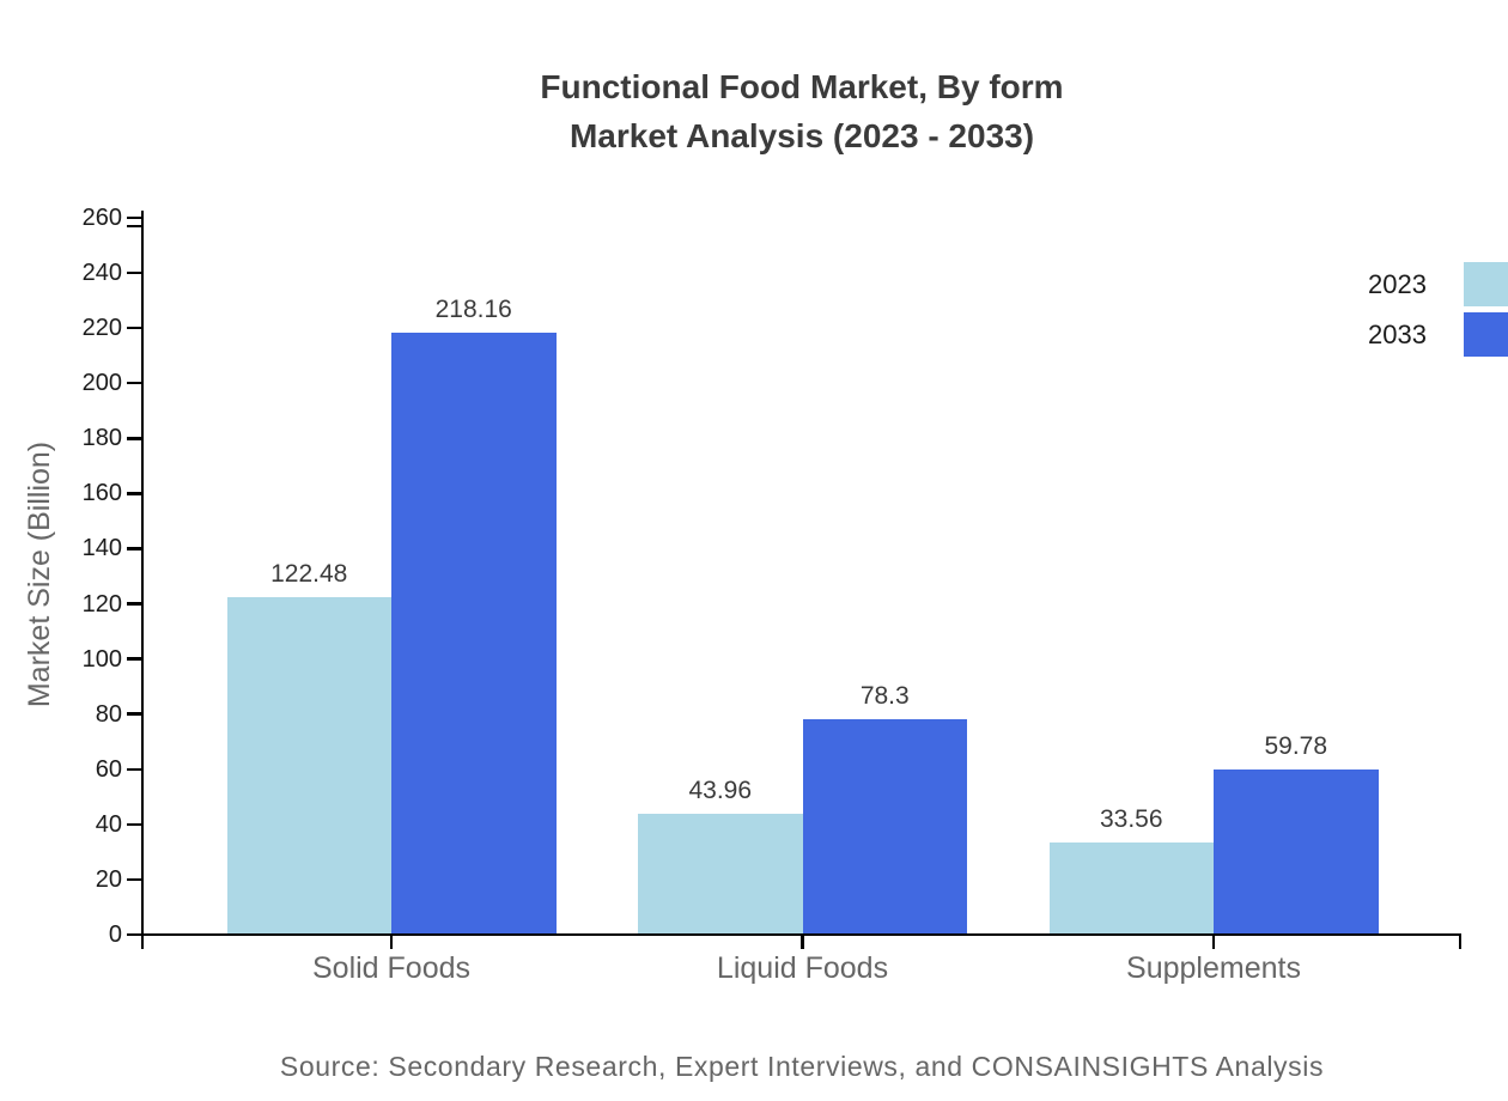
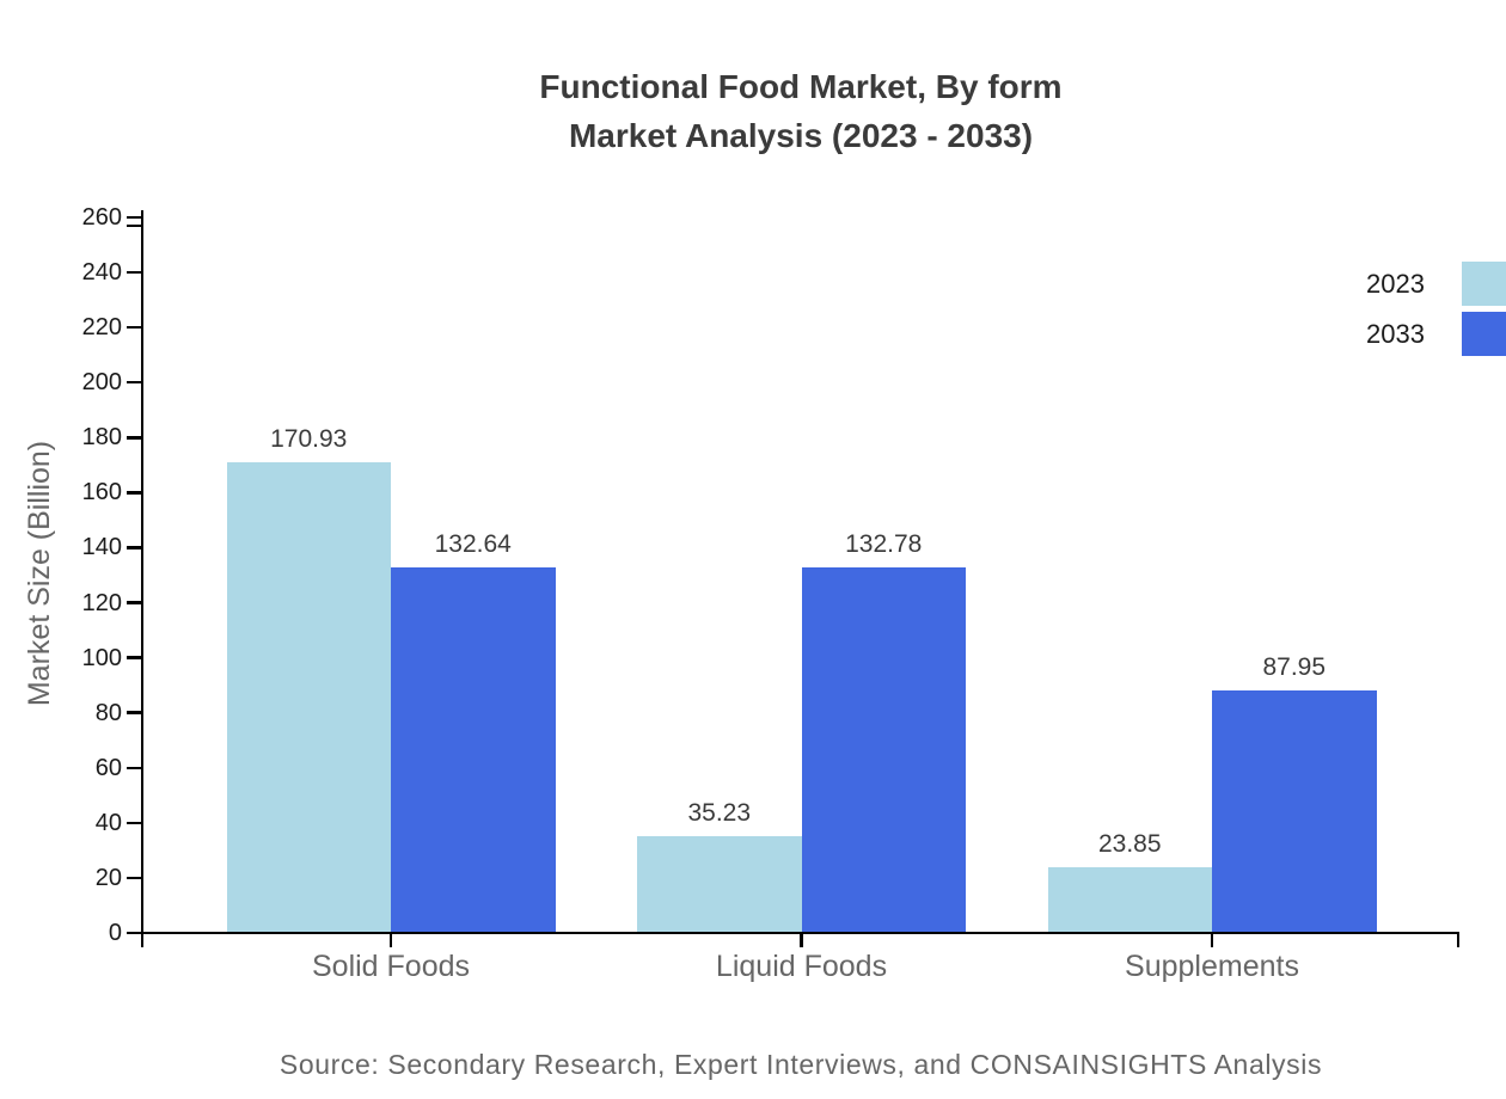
2023/Solid Foods: 122.48 -> 170.93
2033/Solid Foods: 218.16 -> 132.64
2023/Liquid Foods: 43.96 -> 35.23
2033/Liquid Foods: 78.3 -> 132.78
2023/Supplements: 33.56 -> 23.85
2033/Supplements: 59.78 -> 87.95
